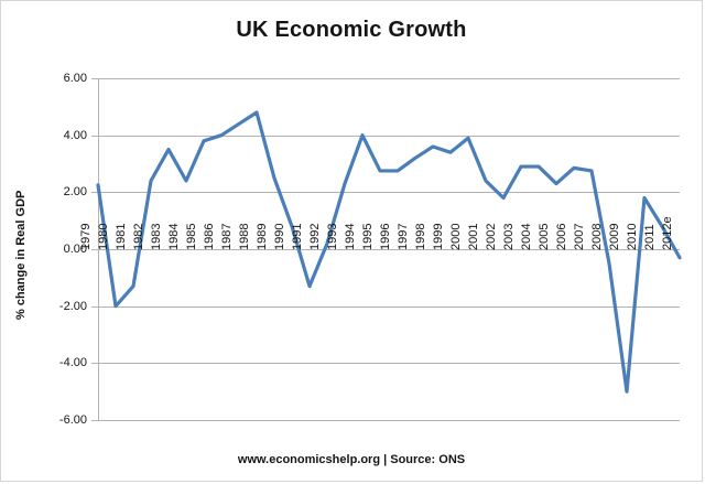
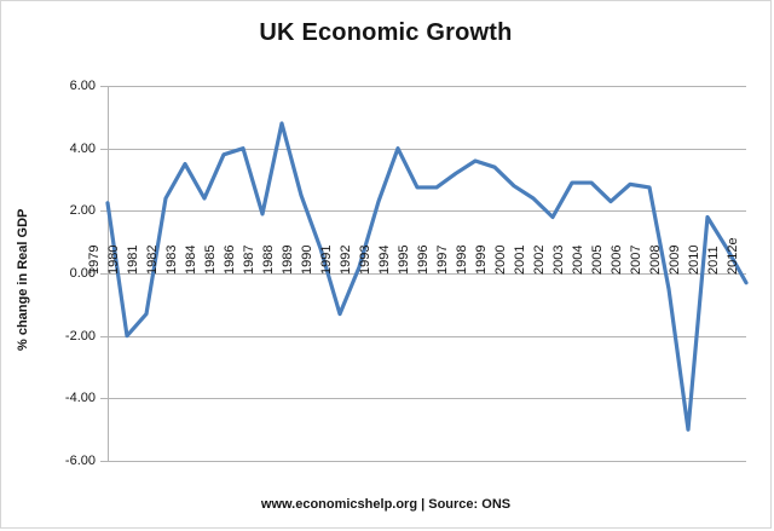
1987: 4.4 -> 1.9
2000: 3.9 -> 2.8
